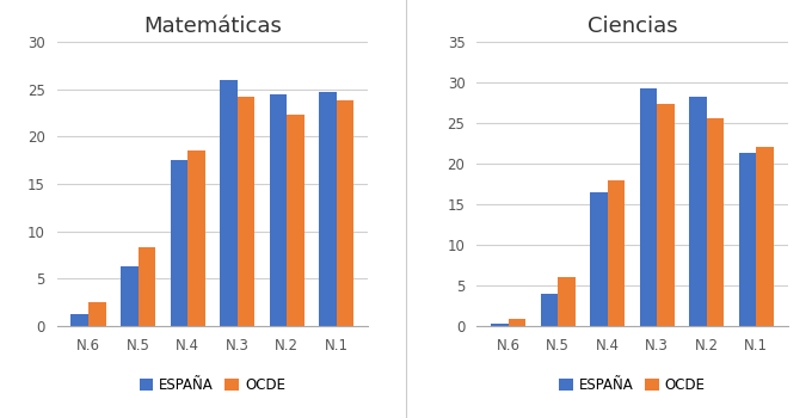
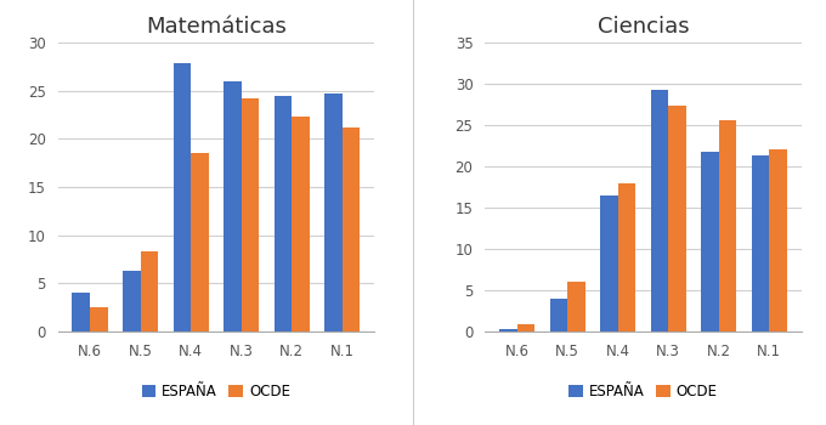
Matemáticas/ESPAÑA/N.6: 1.2 -> 4.0
Matemáticas/ESPAÑA/N.4: 17.5 -> 27.8
Matemáticas/OCDE/N.1: 23.8 -> 21.2
Ciencias/ESPAÑA/N.2: 28.2 -> 21.8
